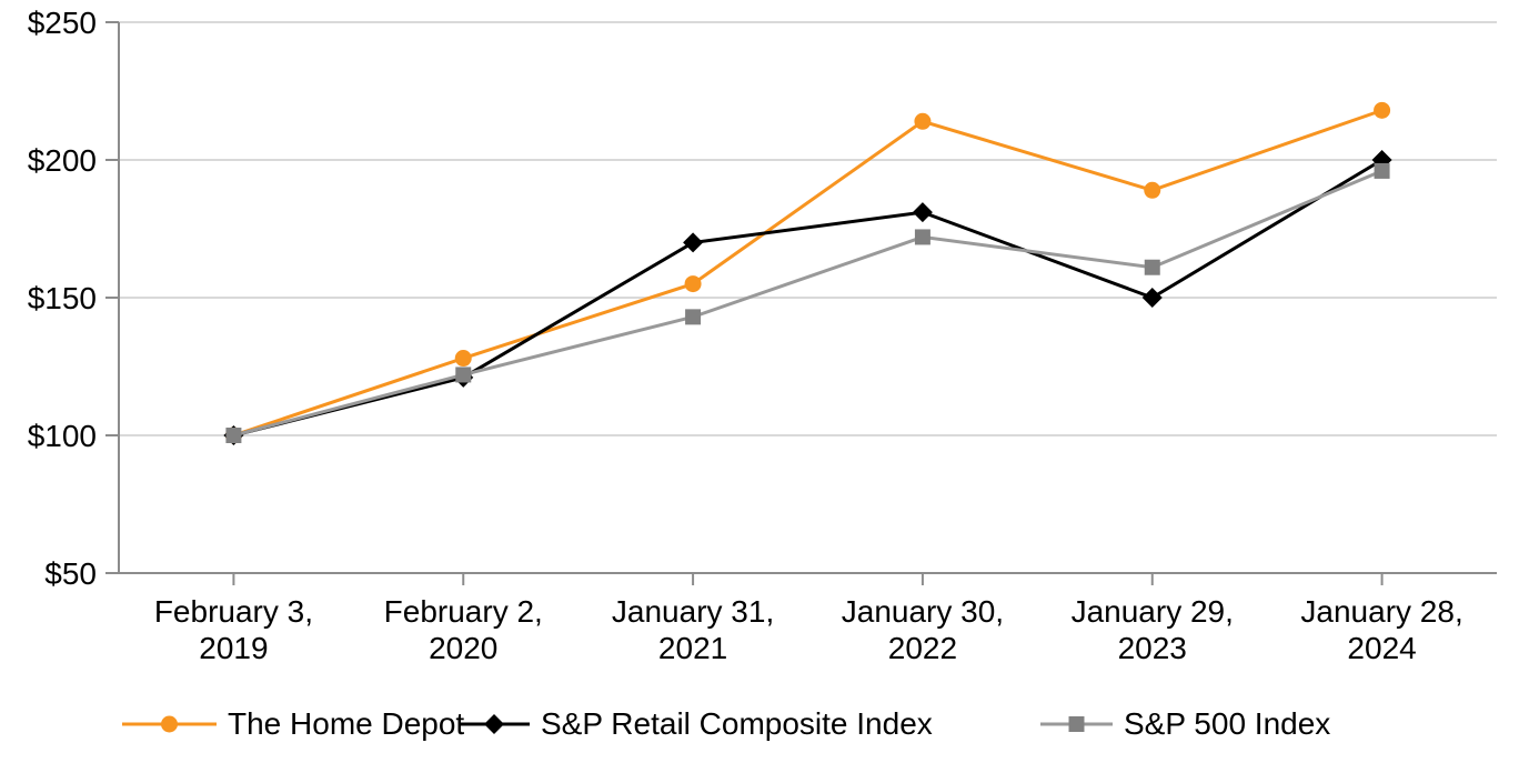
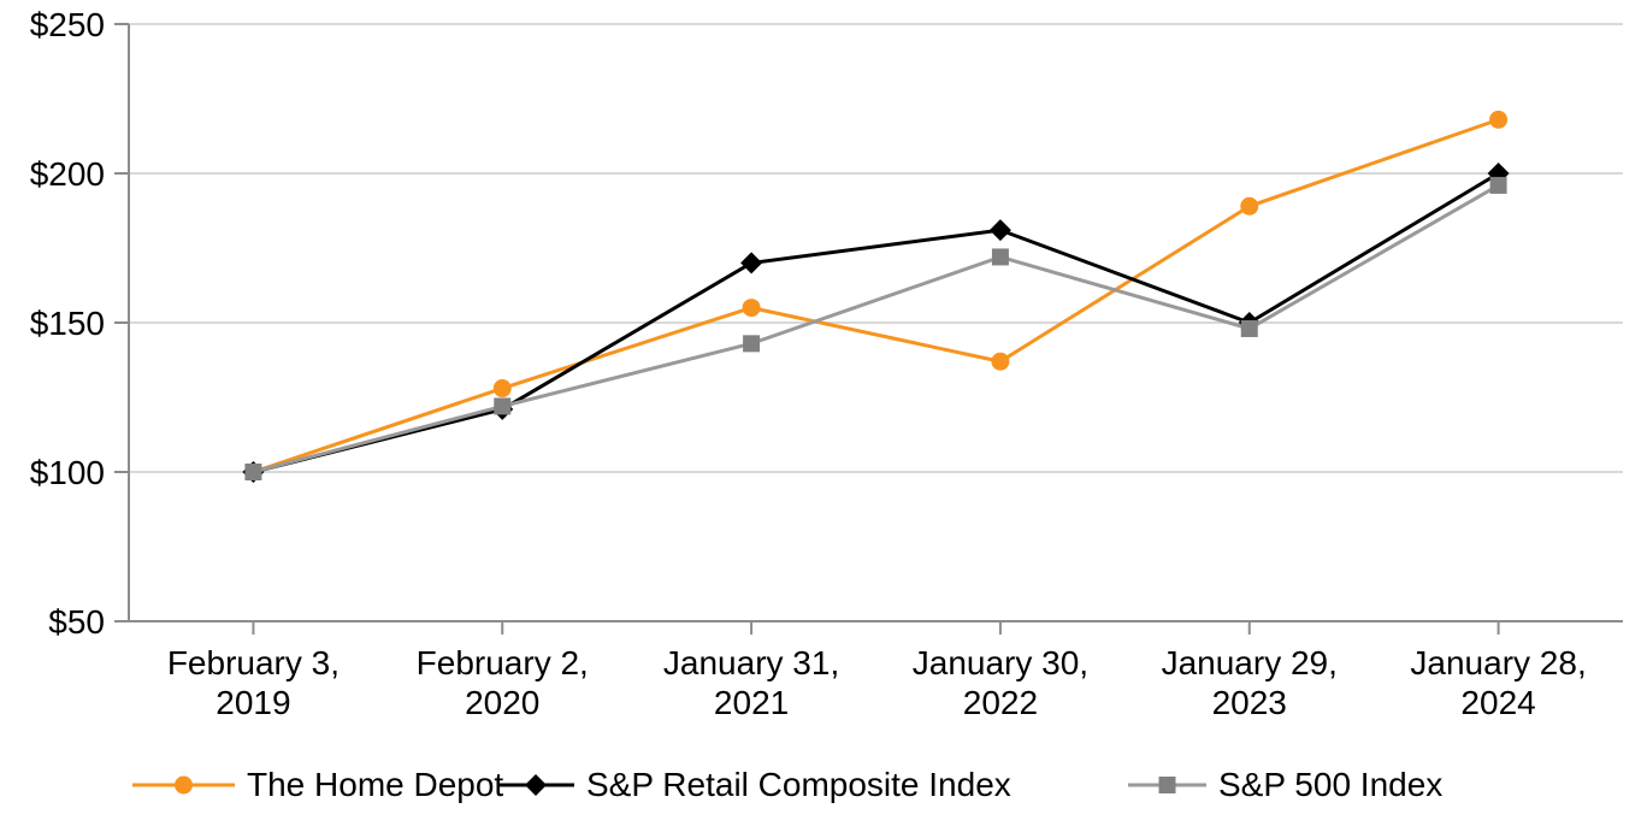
The Home Depot/January 30, 2022: $214 -> $137
S&P 500 Index/January 29, 2023: $161 -> $148
